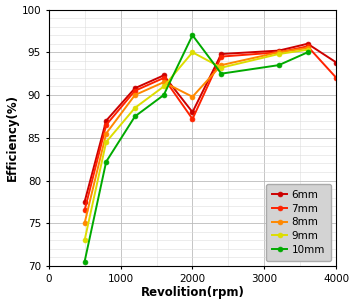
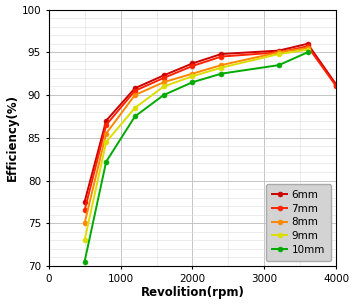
6mm/2000: 88.0 -> 93.7
7mm/2000: 87.2 -> 93.4
8mm/2000: 89.8 -> 92.5
9mm/2000: 95.0 -> 92.2
10mm/2000: 97.0 -> 91.5
6mm/4000: 93.8 -> 91.2
7mm/4000: 92.0 -> 91.0
